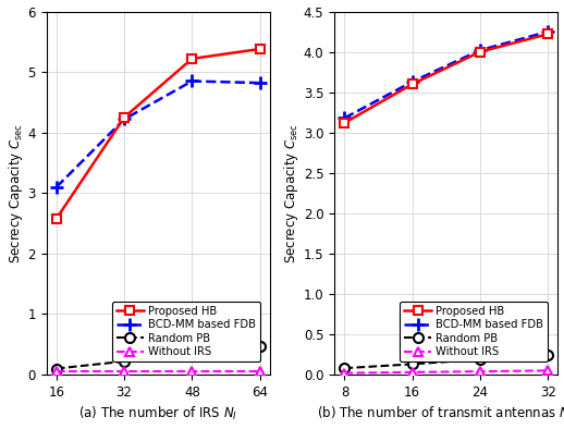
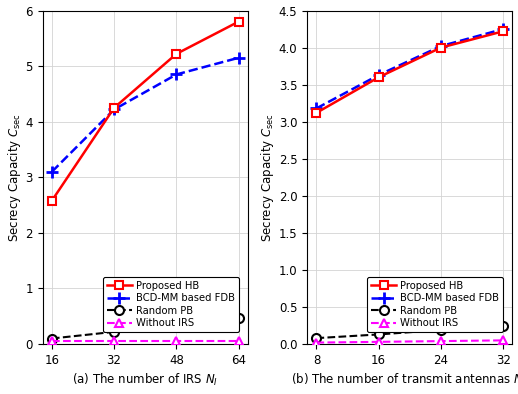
Proposed HB/64: 5.38 -> 5.80
BCD-MM based FDB/64: 4.82 -> 5.15
